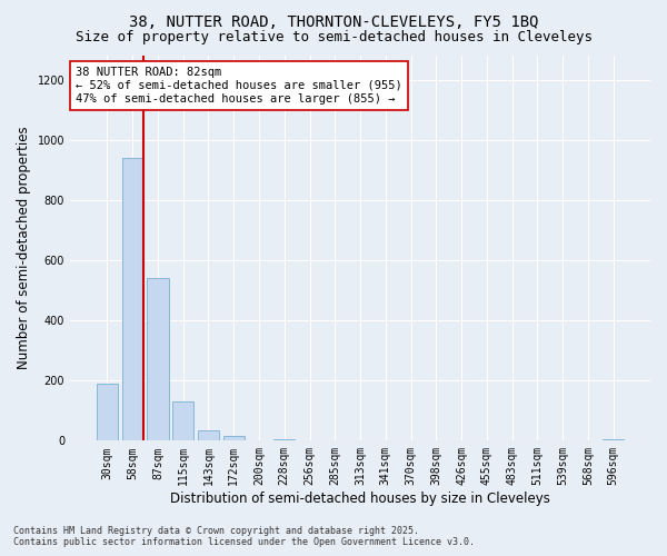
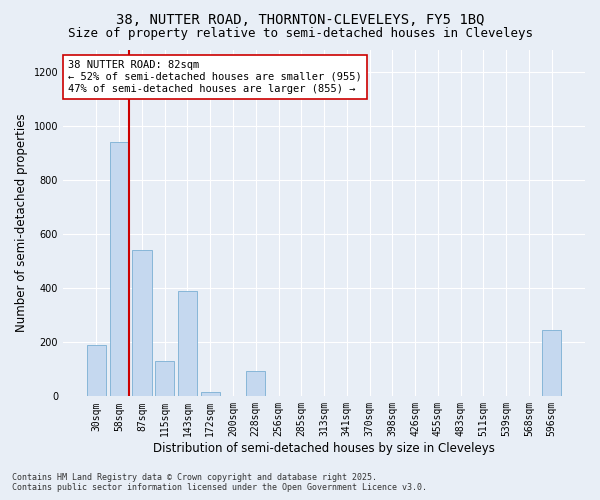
143sqm: 35 -> 390
228sqm: 5 -> 95
596sqm: 5 -> 245
